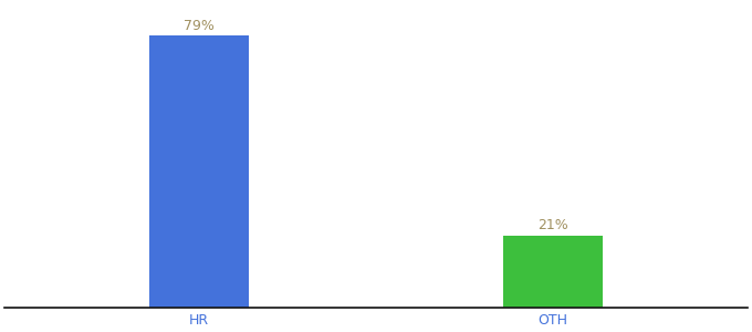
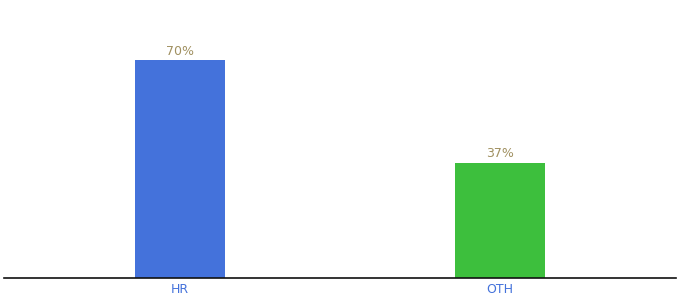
HR: 79% -> 70%
OTH: 21% -> 37%
